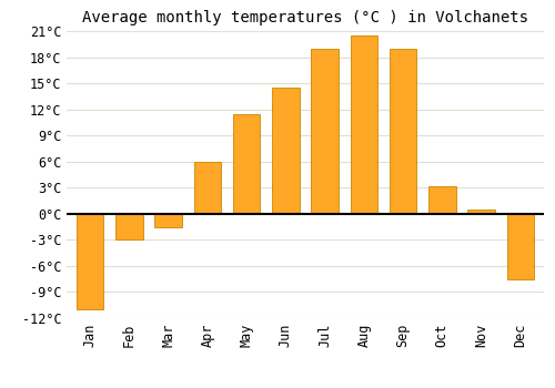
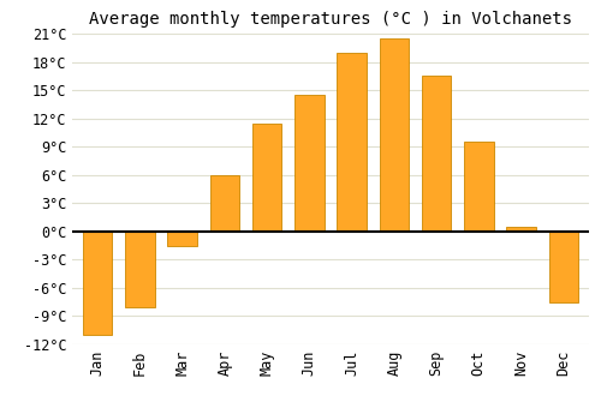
Feb: -3.0°C -> -8.0°C
Sep: 19.0°C -> 16.5°C
Oct: 3.2°C -> 9.5°C
